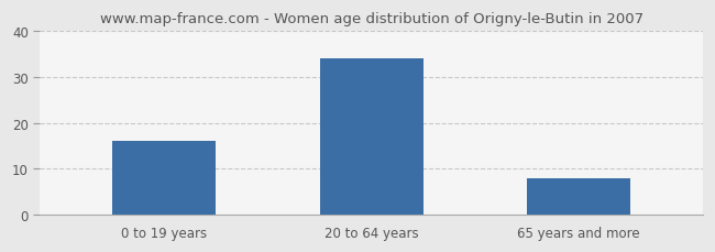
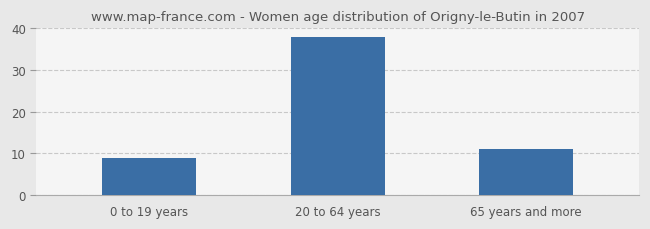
0 to 19 years: 16 -> 9
20 to 64 years: 34 -> 38
65 years and more: 8 -> 11
